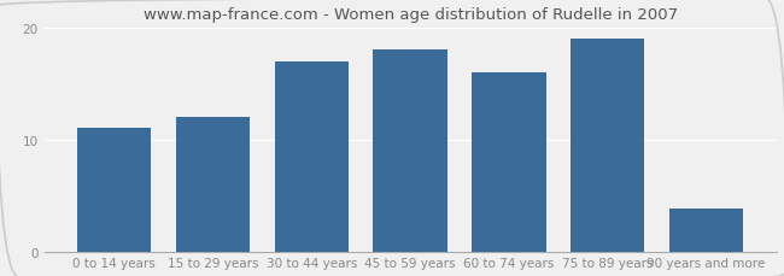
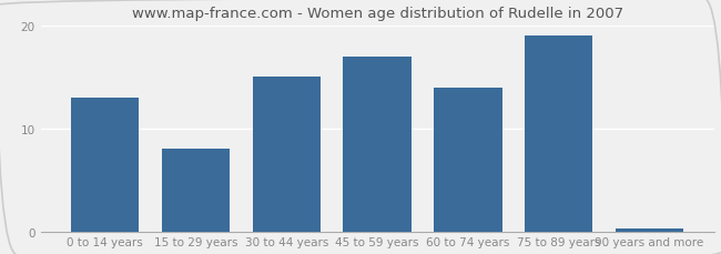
0 to 14 years: 11.0 -> 13.0
15 to 29 years: 12.0 -> 8.0
30 to 44 years: 17.0 -> 15.0
45 to 59 years: 18.0 -> 17.0
60 to 74 years: 16.0 -> 14.0
90 years and more: 3.8 -> 0.3
